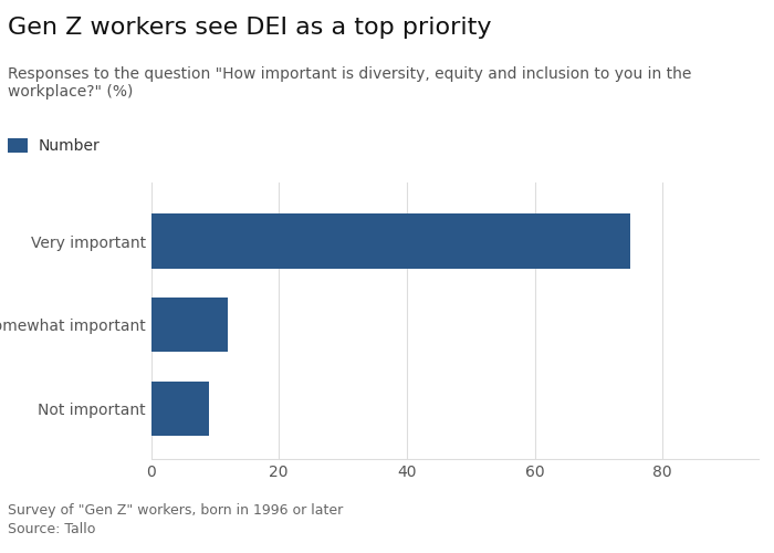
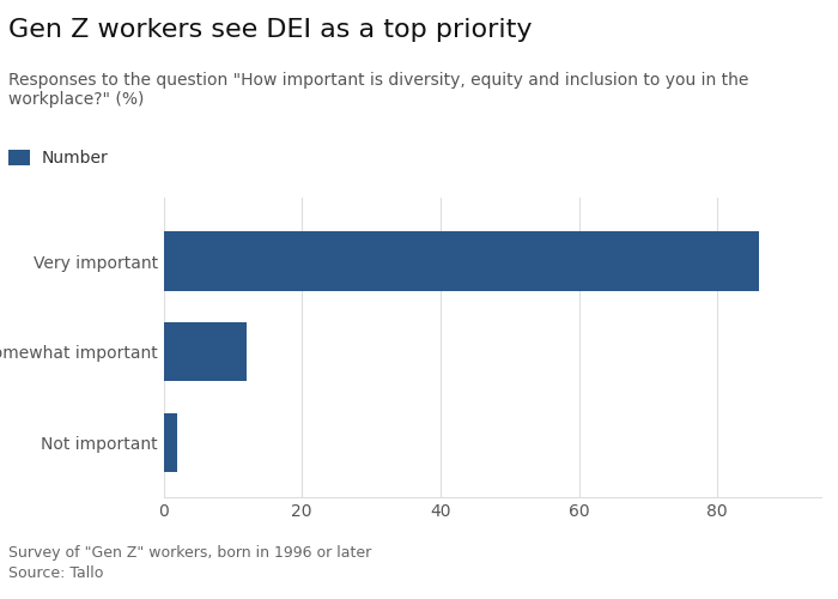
Very important: 75 -> 86
Not important: 9 -> 2
